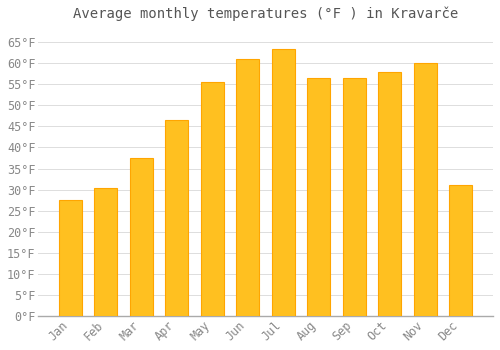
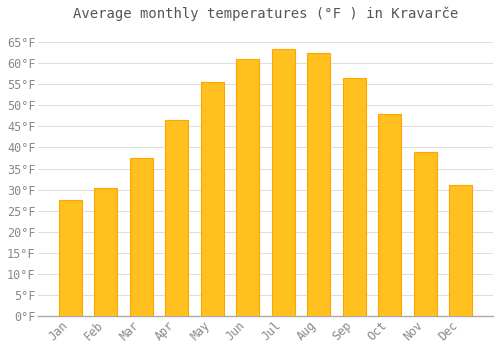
Aug: 56.5°F -> 62.5°F
Oct: 58.0°F -> 48.0°F
Nov: 60.0°F -> 39.0°F
